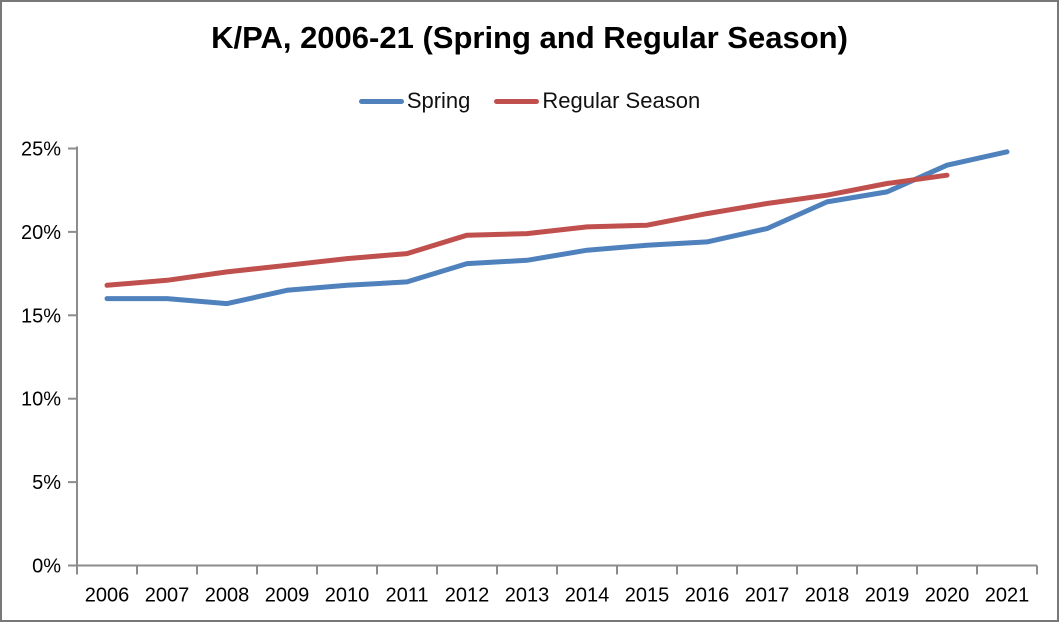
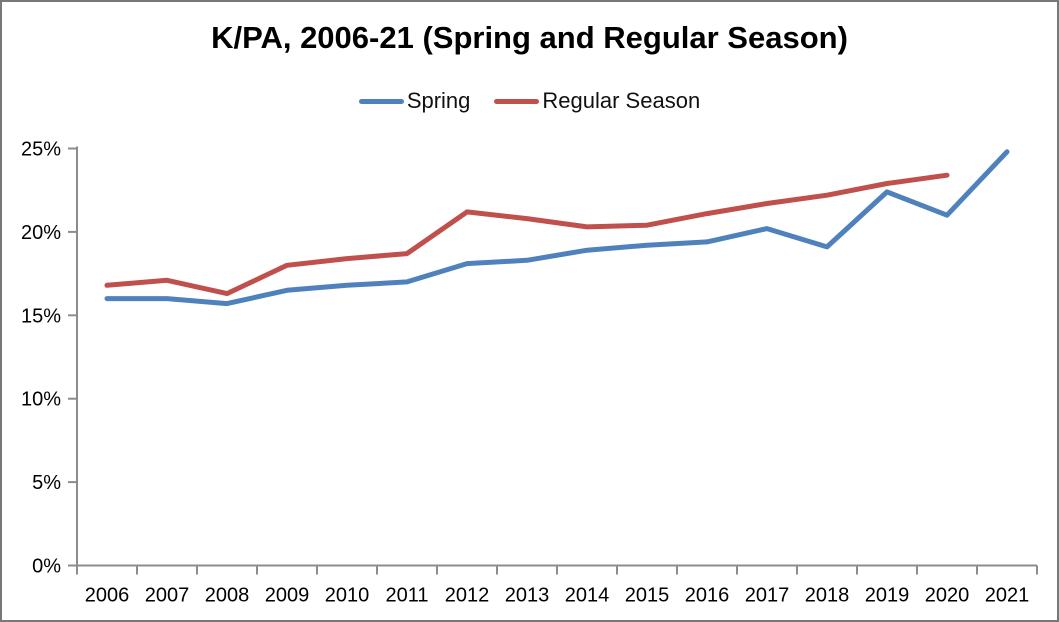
Regular Season/2008: 17.6% -> 16.3%
Regular Season/2012: 19.8% -> 21.2%
Regular Season/2013: 19.9% -> 20.8%
Spring/2018: 21.8% -> 19.1%
Spring/2020: 24.0% -> 21.0%
